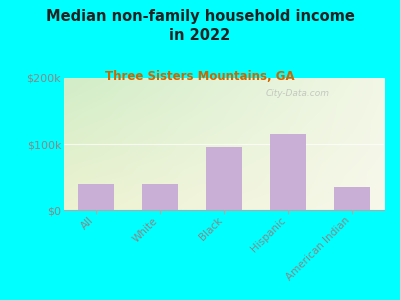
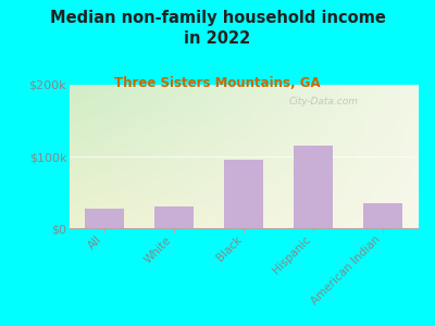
All: $40k -> $28k
White: $40k -> $30k
